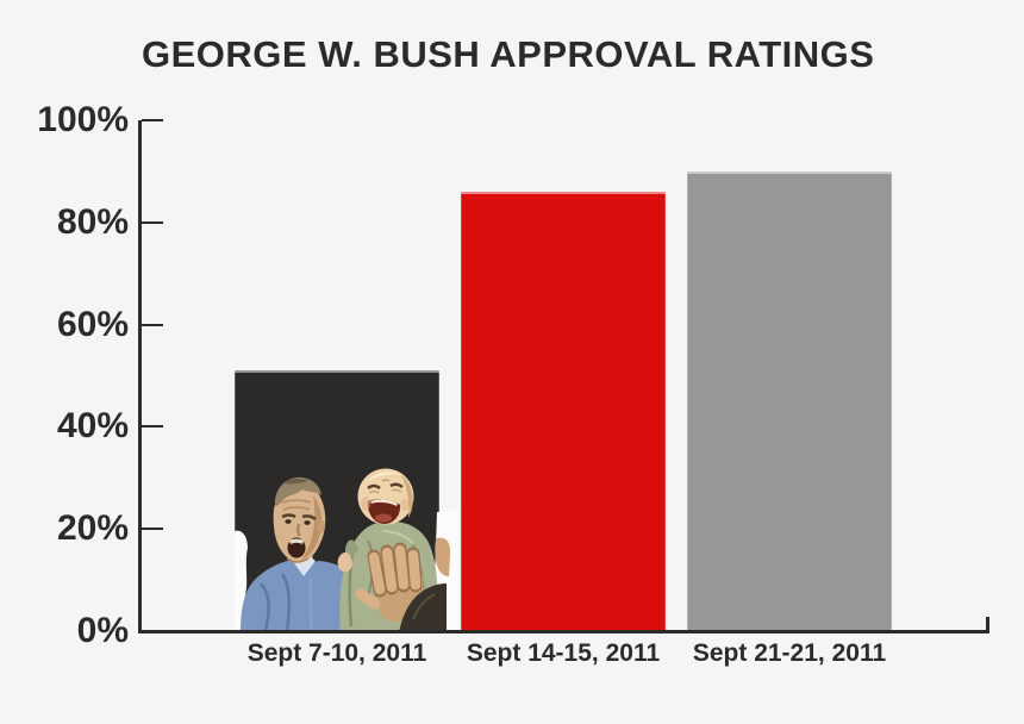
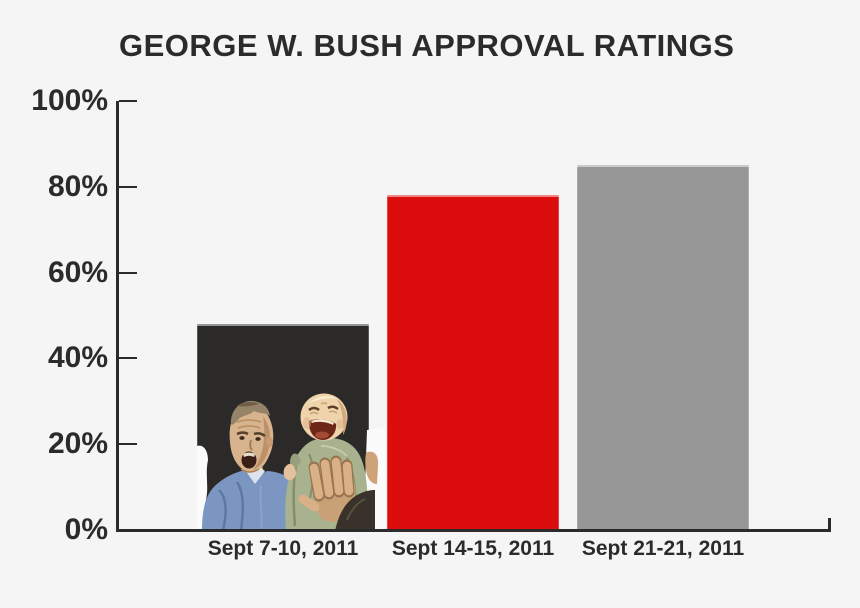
Sept 7-10, 2011: 51% -> 48%
Sept 14-15, 2011: 86% -> 78%
Sept 21-21, 2011: 90% -> 85%
